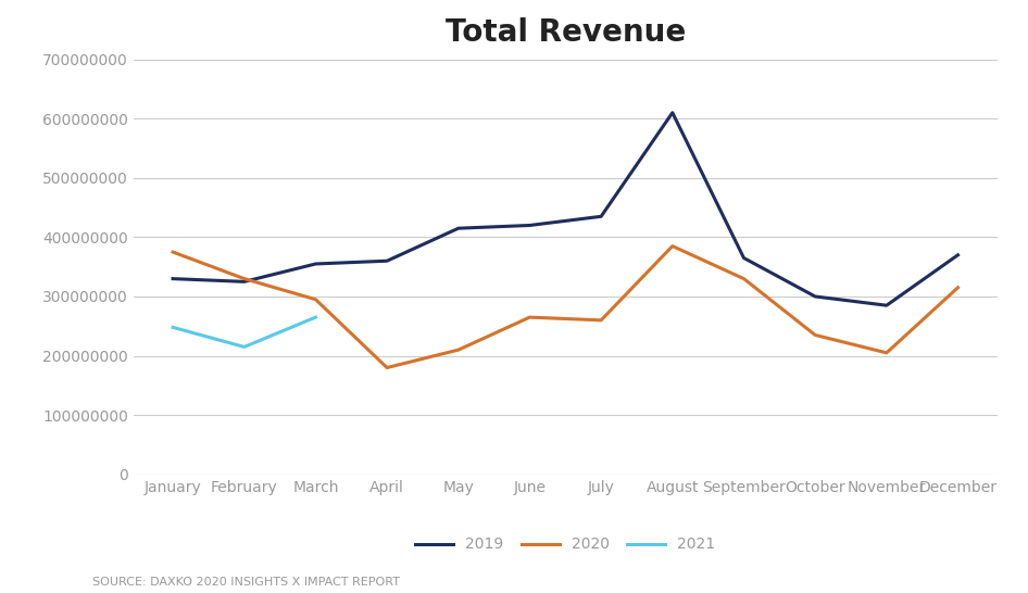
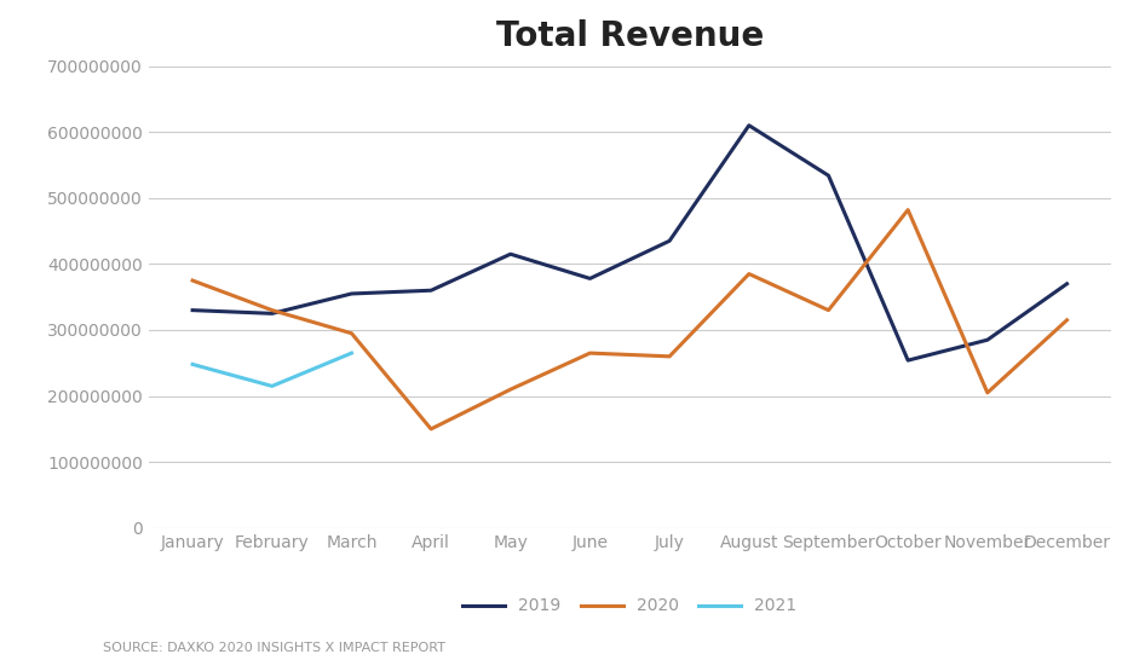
2020/April: 180000000 -> 150000000
2019/June: 420000000 -> 378000000
2019/September: 365000000 -> 534000000
2019/October: 300000000 -> 254000000
2020/October: 235000000 -> 482000000
